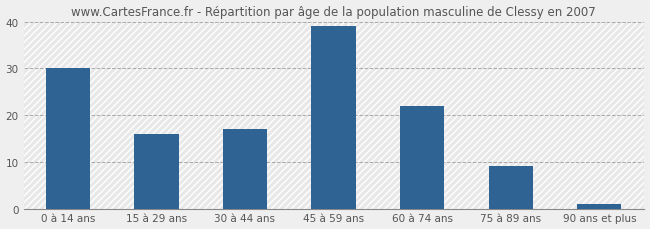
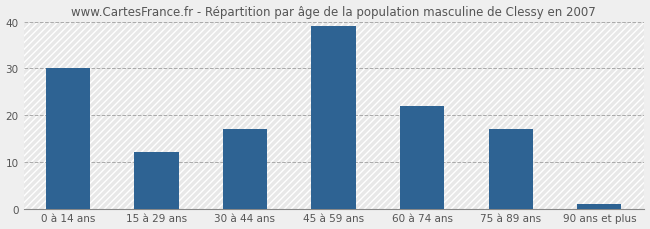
15 à 29 ans: 16 -> 12
75 à 89 ans: 9 -> 17
